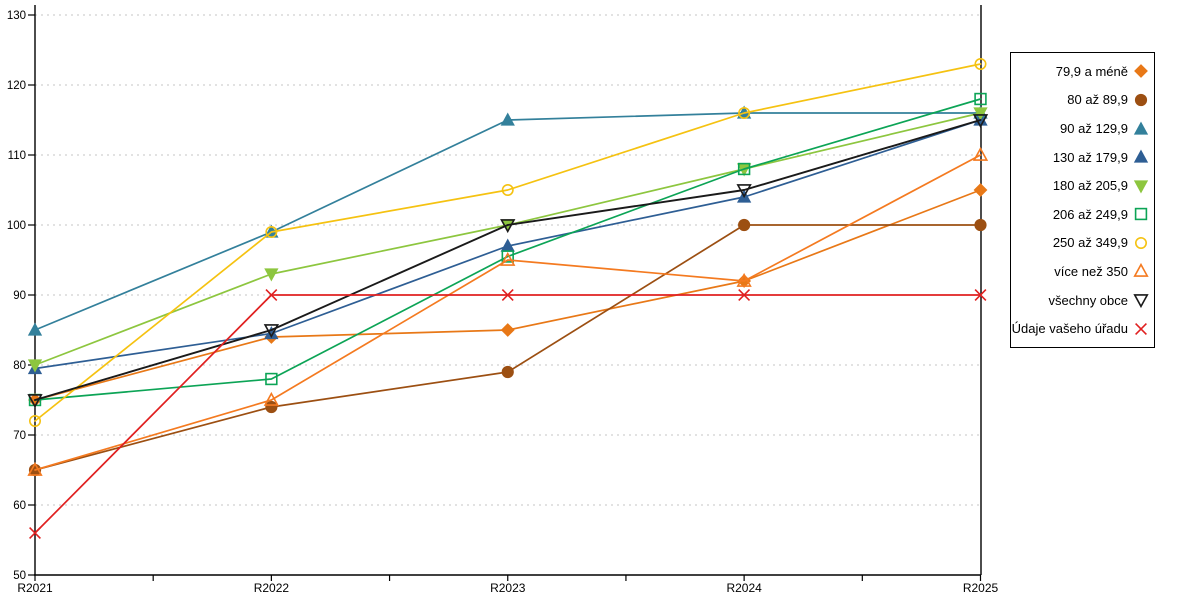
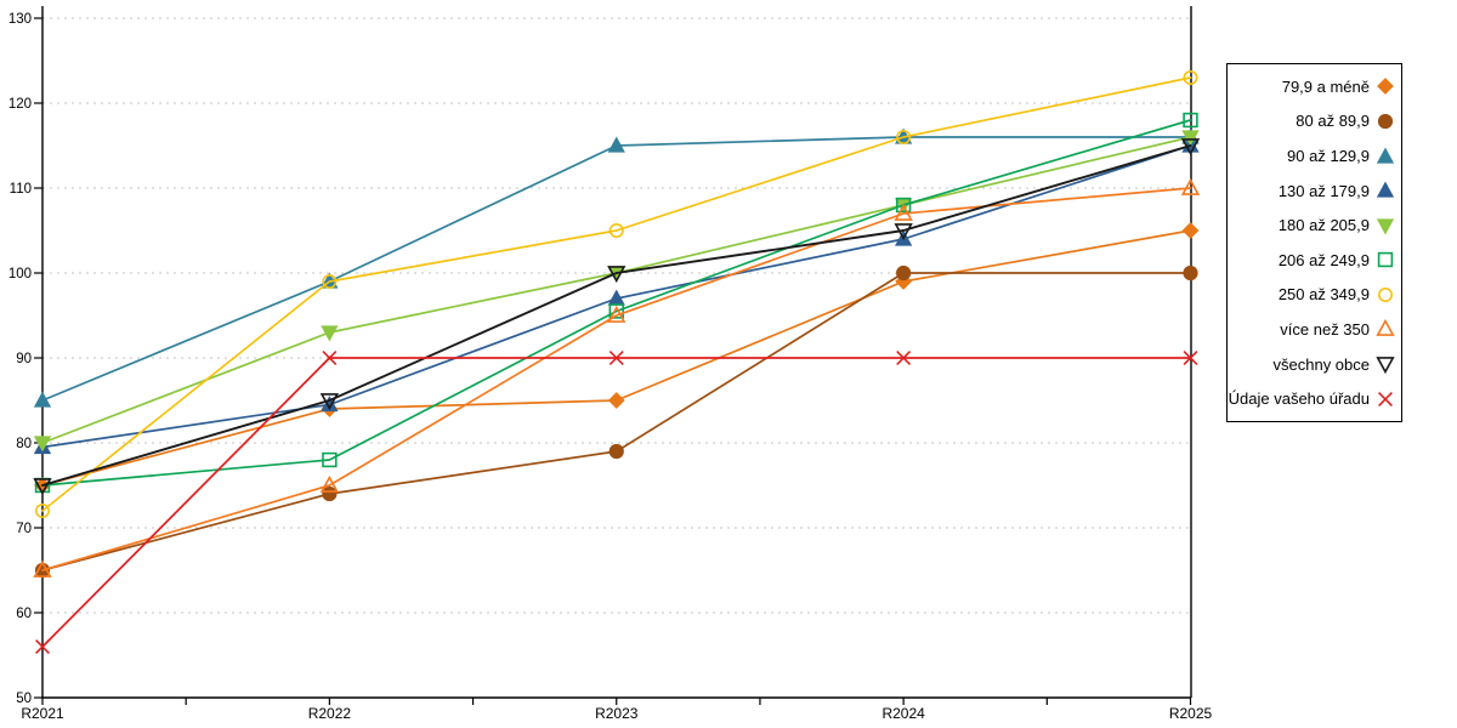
79,9 a méně/R2024: 92 -> 99
více než 350/R2024: 92 -> 107
